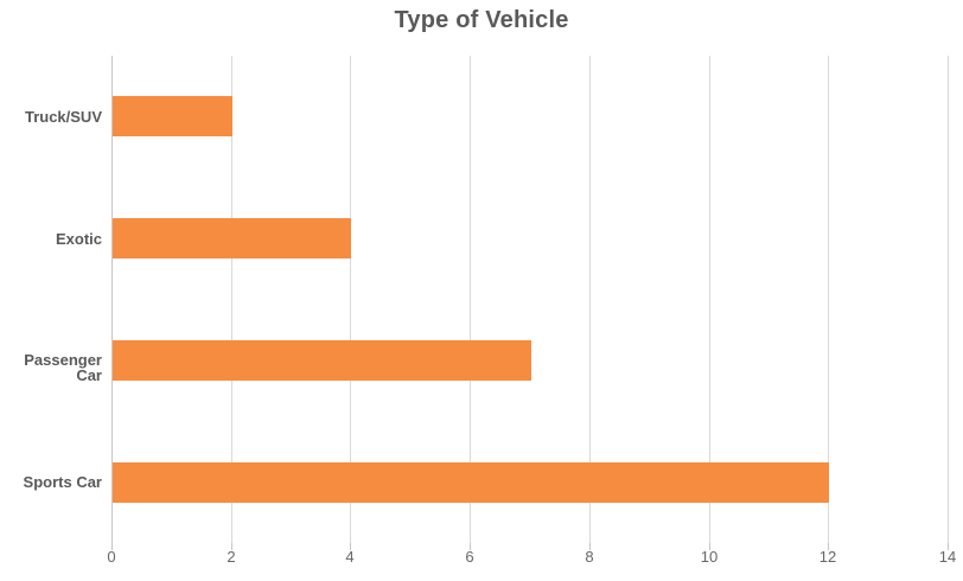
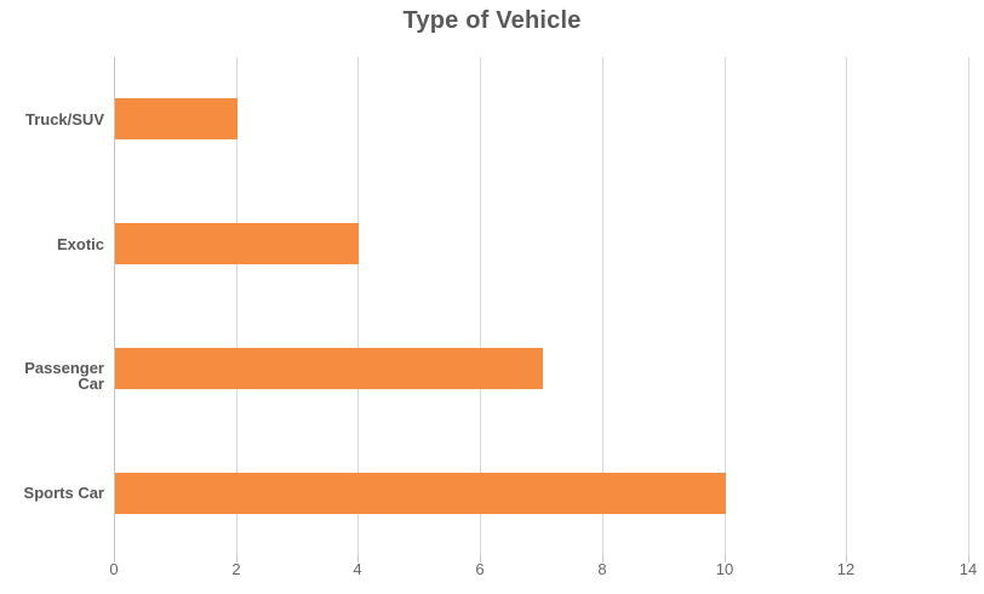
Sports Car: 12 -> 10
